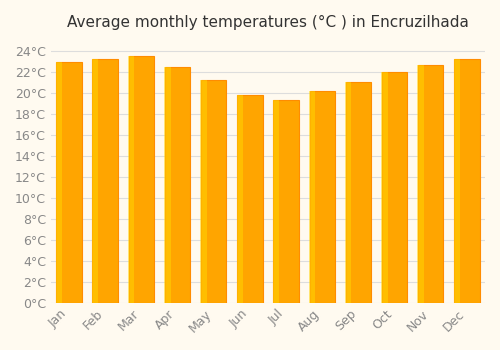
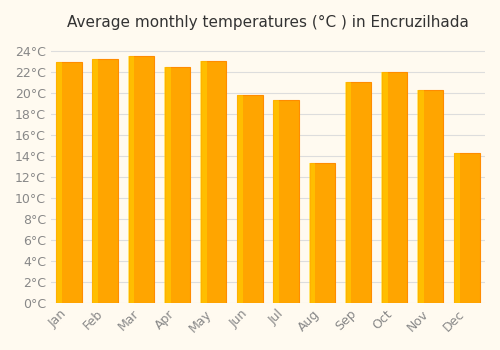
May: 21.3°C -> 23.1°C
Aug: 20.2°C -> 13.3°C
Nov: 22.7°C -> 20.3°C
Dec: 23.3°C -> 14.3°C
